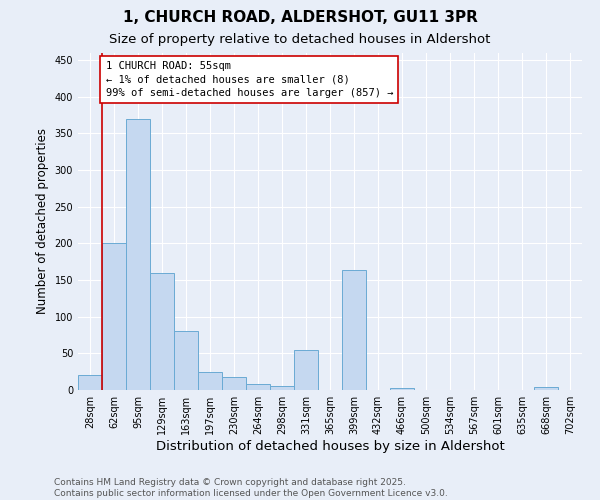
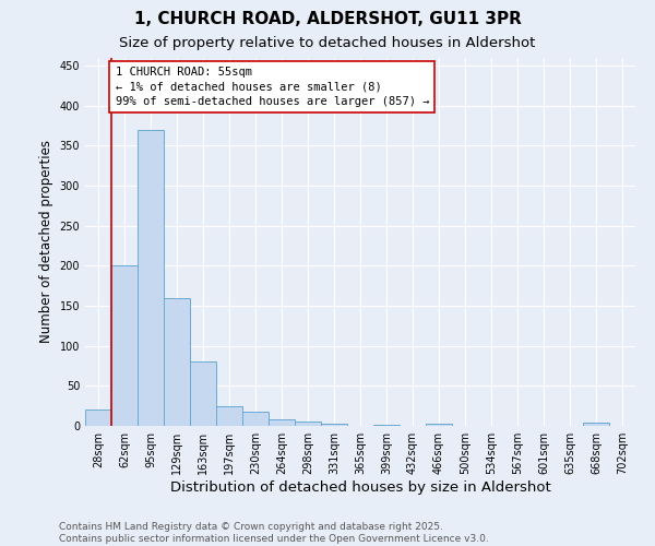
331sqm: 54 -> 3
399sqm: 164 -> 2
